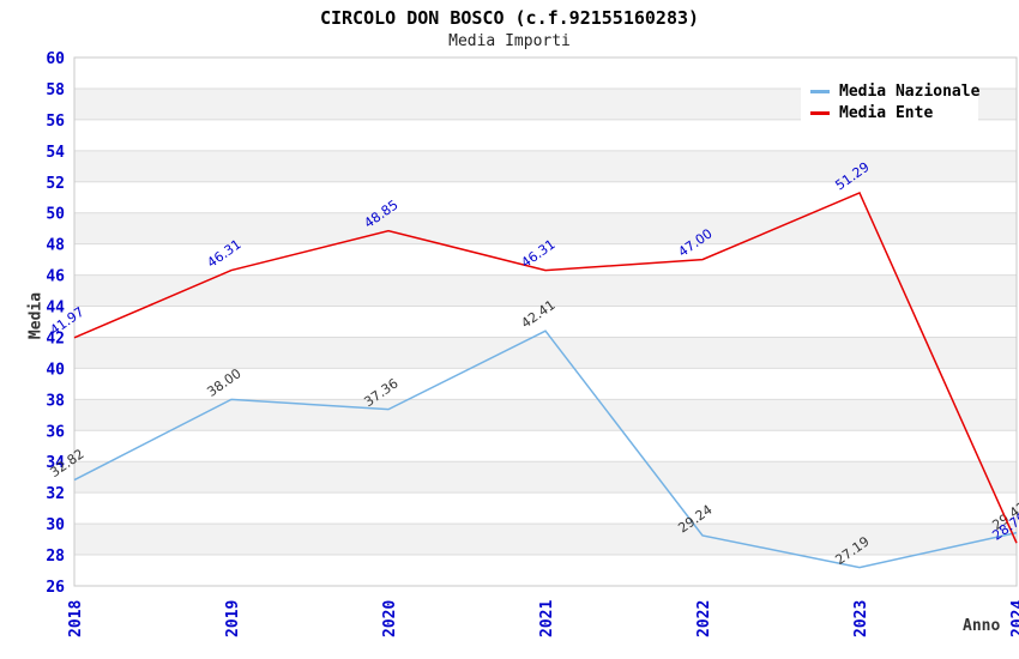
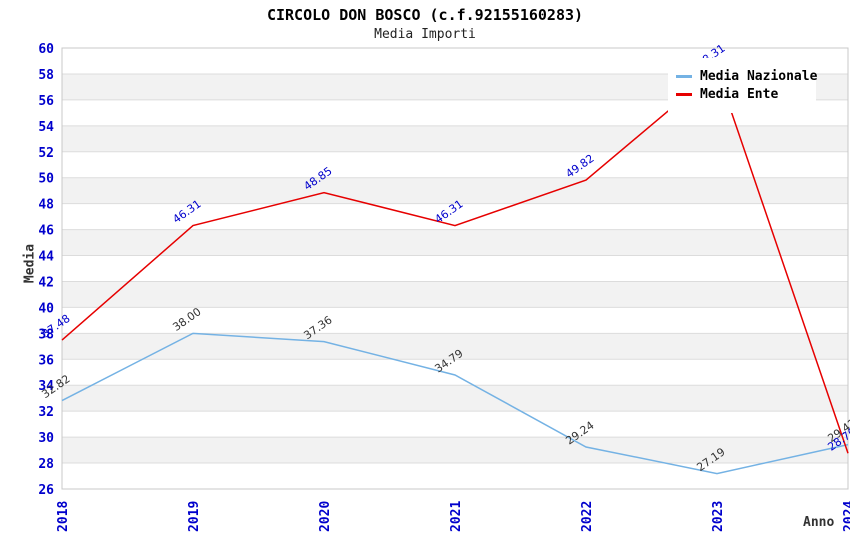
Media Ente/2018: 41.97 -> 37.48
Media Nazionale/2021: 42.41 -> 34.79
Media Ente/2022: 47.00 -> 49.82
Media Ente/2023: 51.29 -> 58.31
